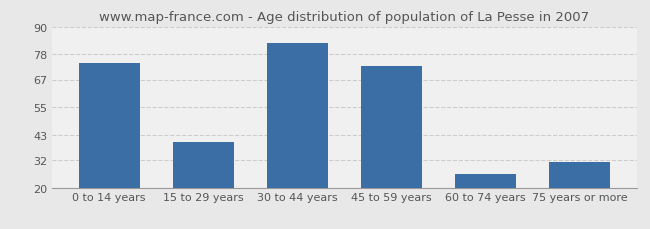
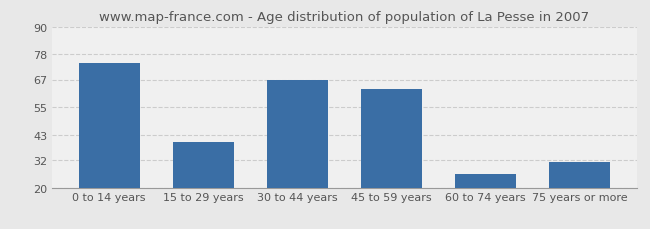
30 to 44 years: 83 -> 67
45 to 59 years: 73 -> 63
